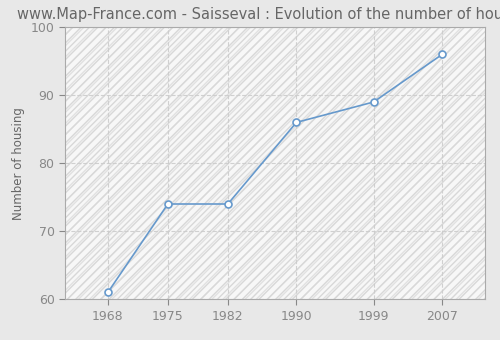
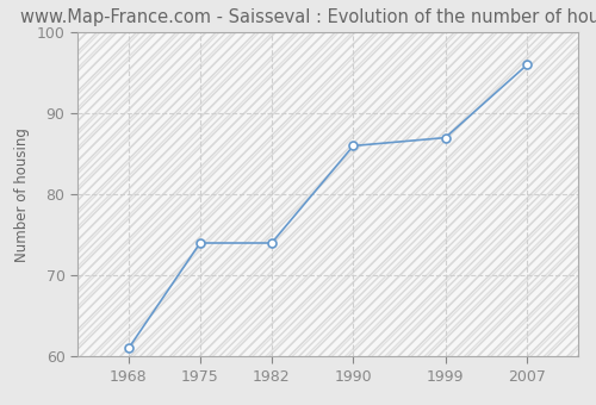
1999: 89 -> 87
